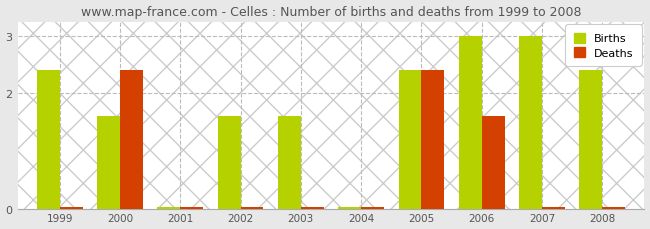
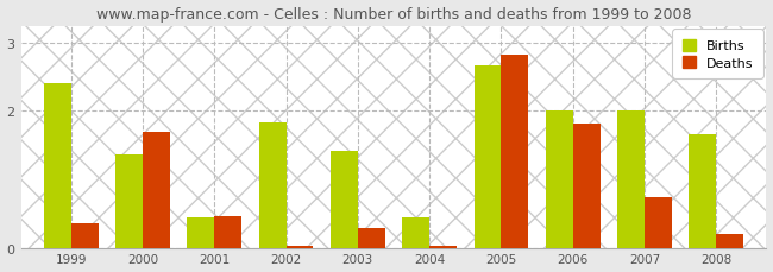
Deaths/1999: 0.02 -> 0.36
Births/2000: 1.60 -> 1.36
Deaths/2000: 2.40 -> 1.70
Births/2001: 0.02 -> 0.44
Deaths/2001: 0.02 -> 0.46
Births/2002: 1.60 -> 1.84
Births/2003: 1.60 -> 1.42
Deaths/2003: 0.02 -> 0.28
Births/2004: 0.02 -> 0.44
Births/2005: 2.40 -> 2.66
Deaths/2005: 2.40 -> 2.82
Births/2006: 3.00 -> 2.00
Deaths/2006: 1.60 -> 1.82
Births/2007: 3.00 -> 2.00
Deaths/2007: 0.02 -> 0.74
Births/2008: 2.40 -> 1.66
Deaths/2008: 0.02 -> 0.20
